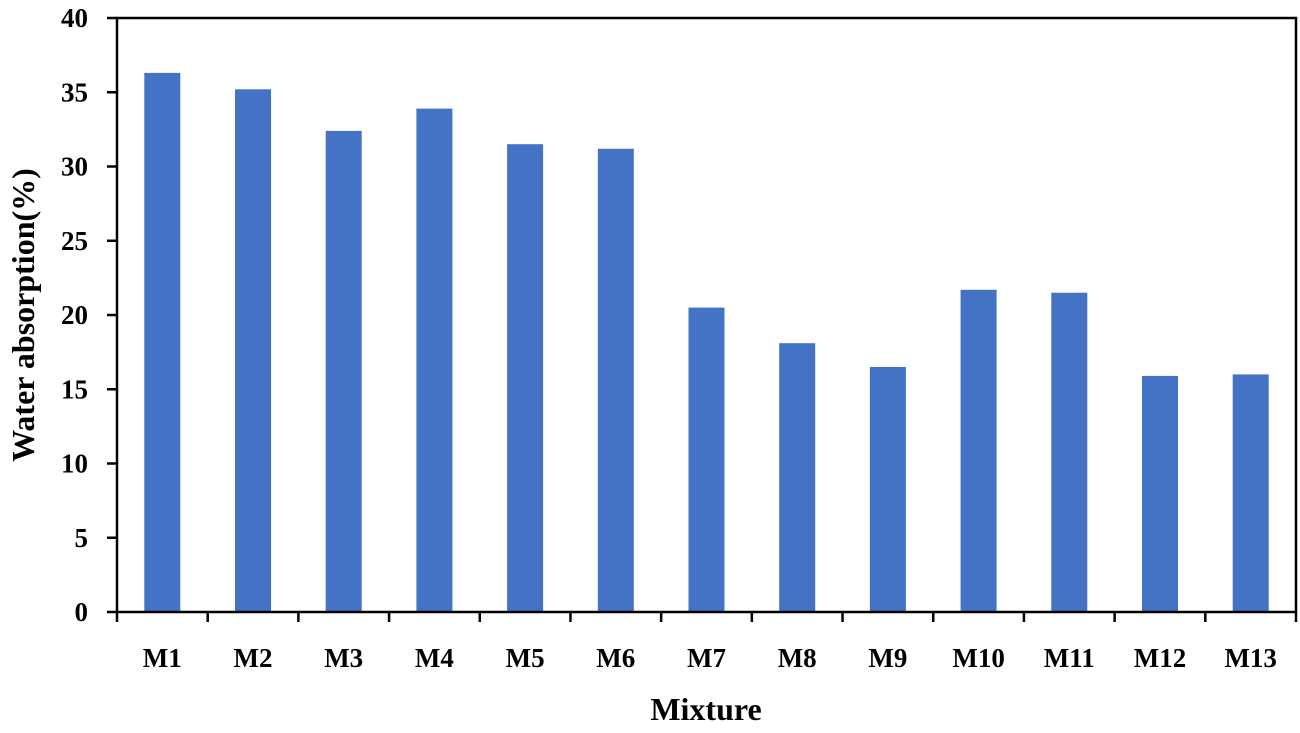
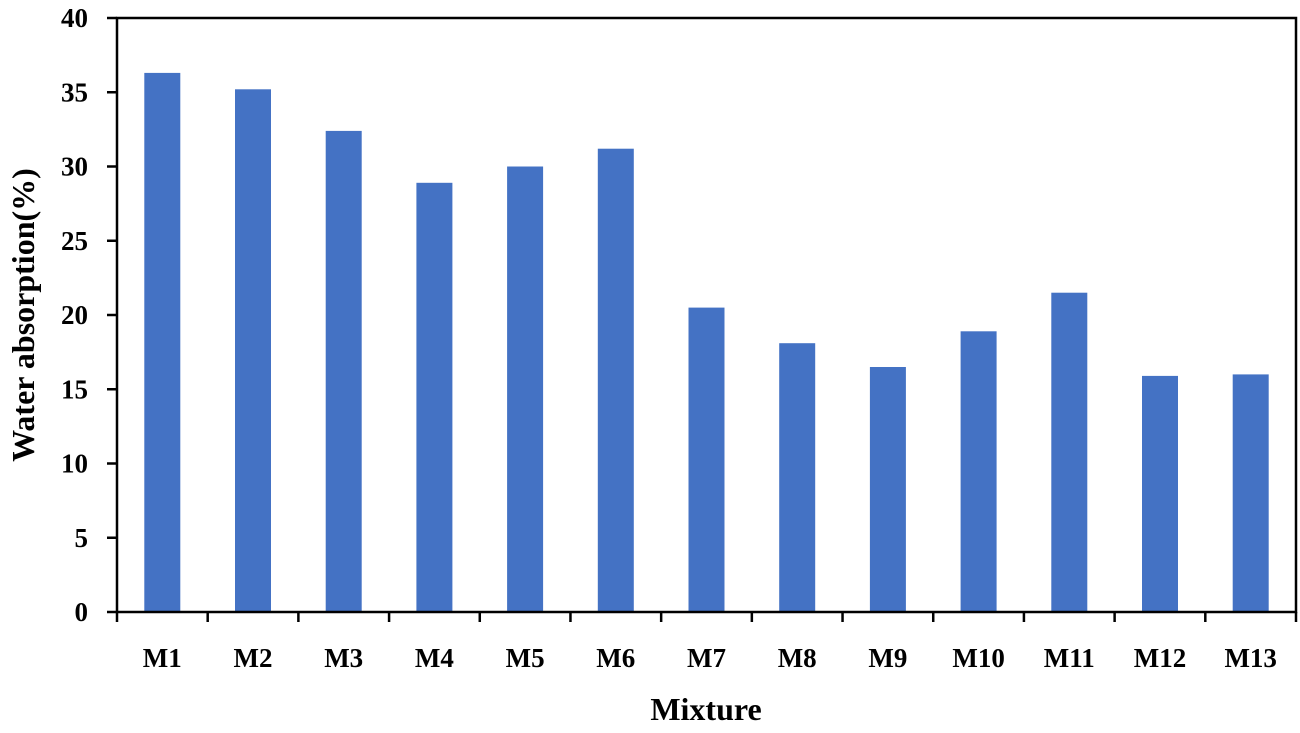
M4: 33.9 -> 28.9
M5: 31.5 -> 30.0
M10: 21.7 -> 18.9
